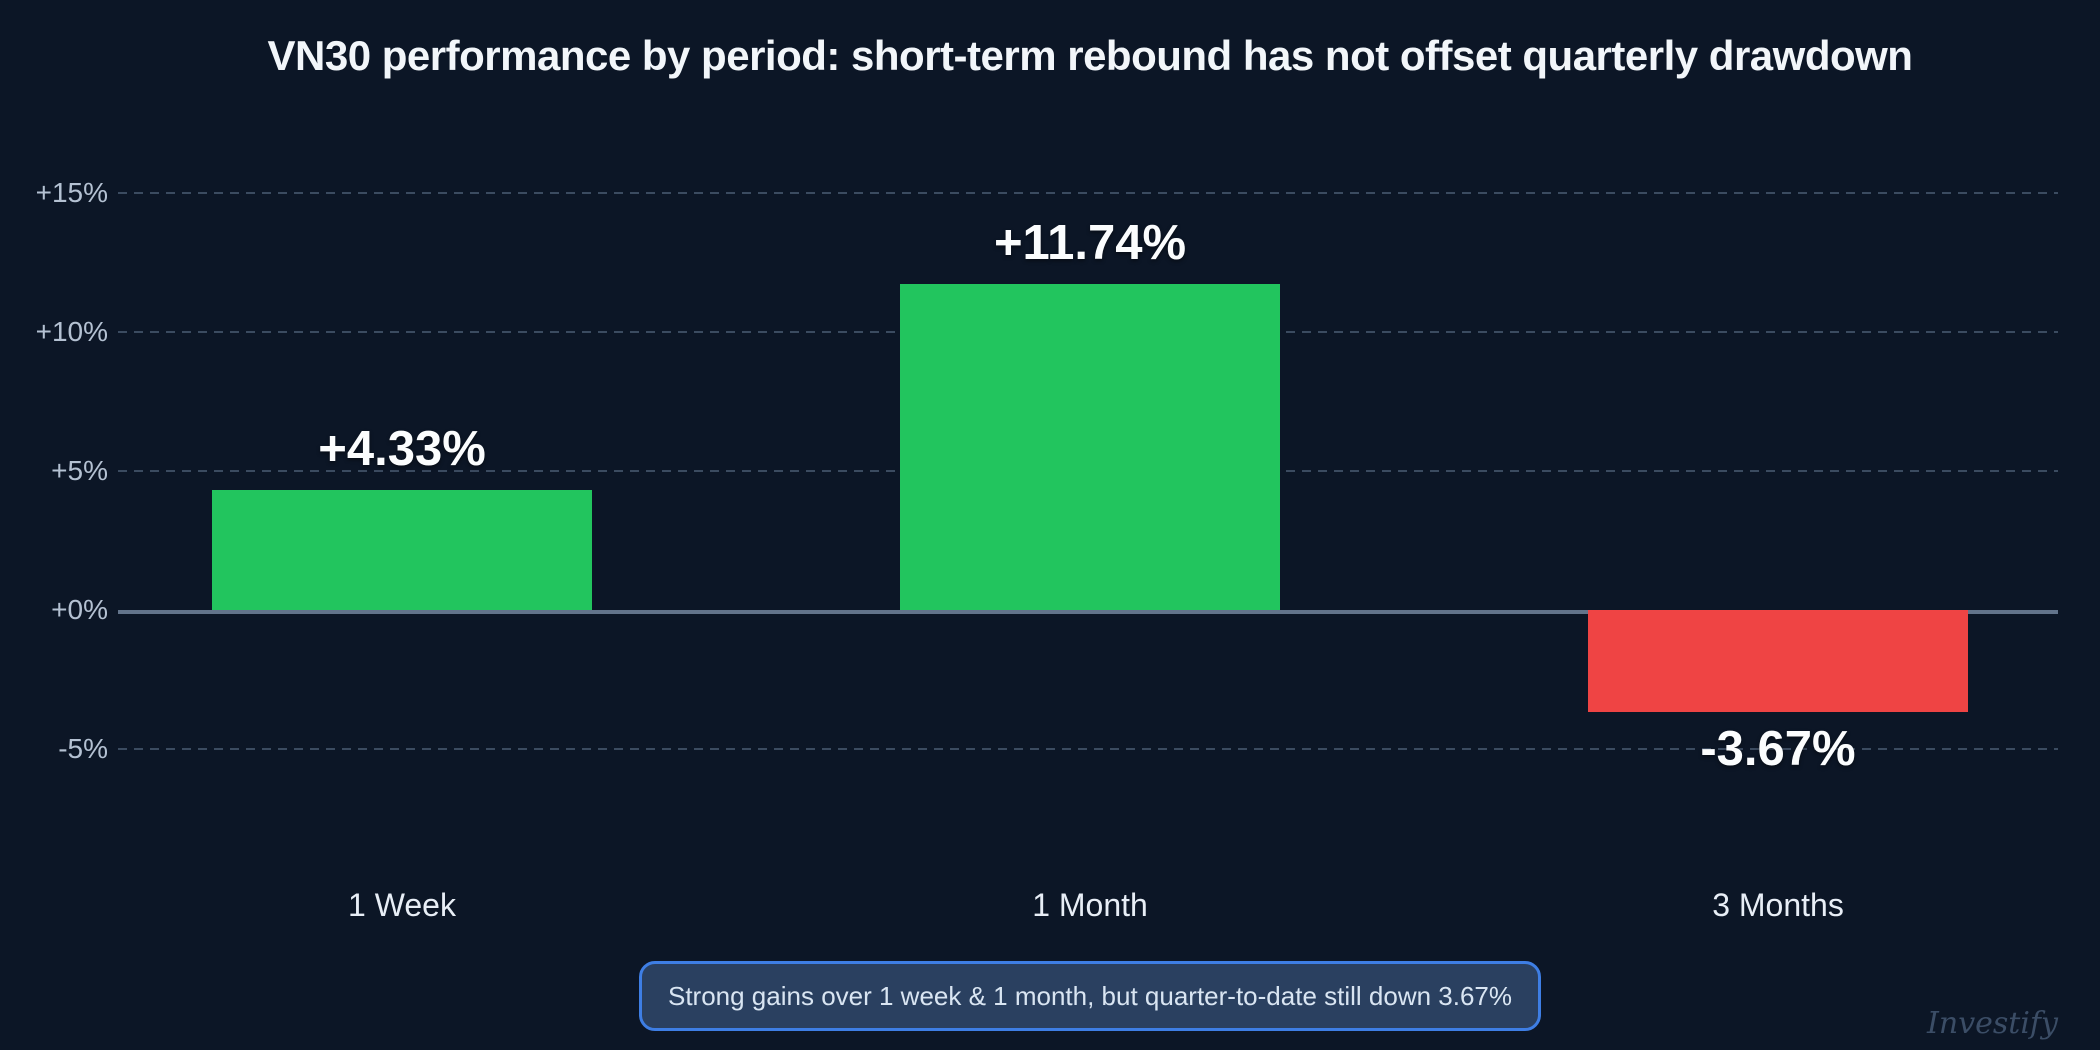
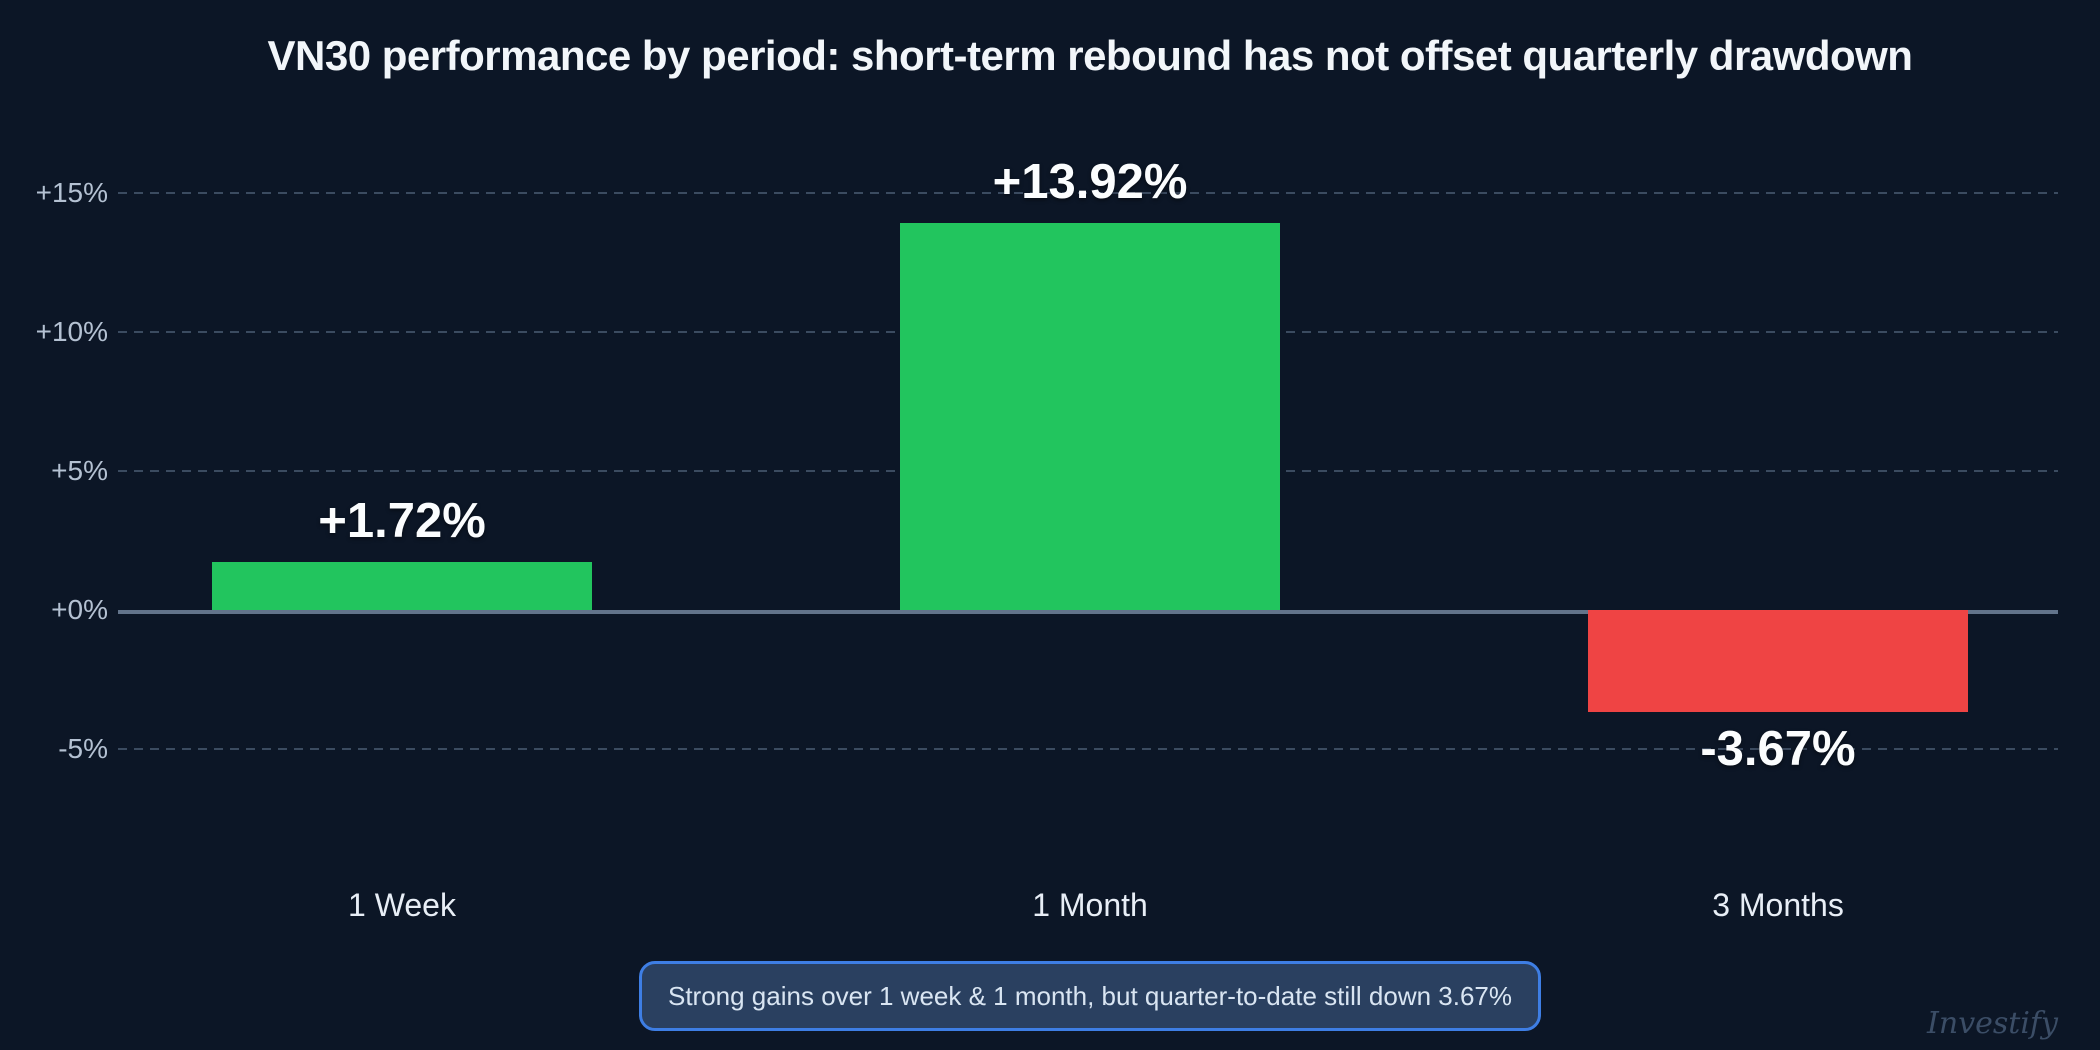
1 Week: +4.33% -> +1.72%
1 Month: +11.74% -> +13.92%
